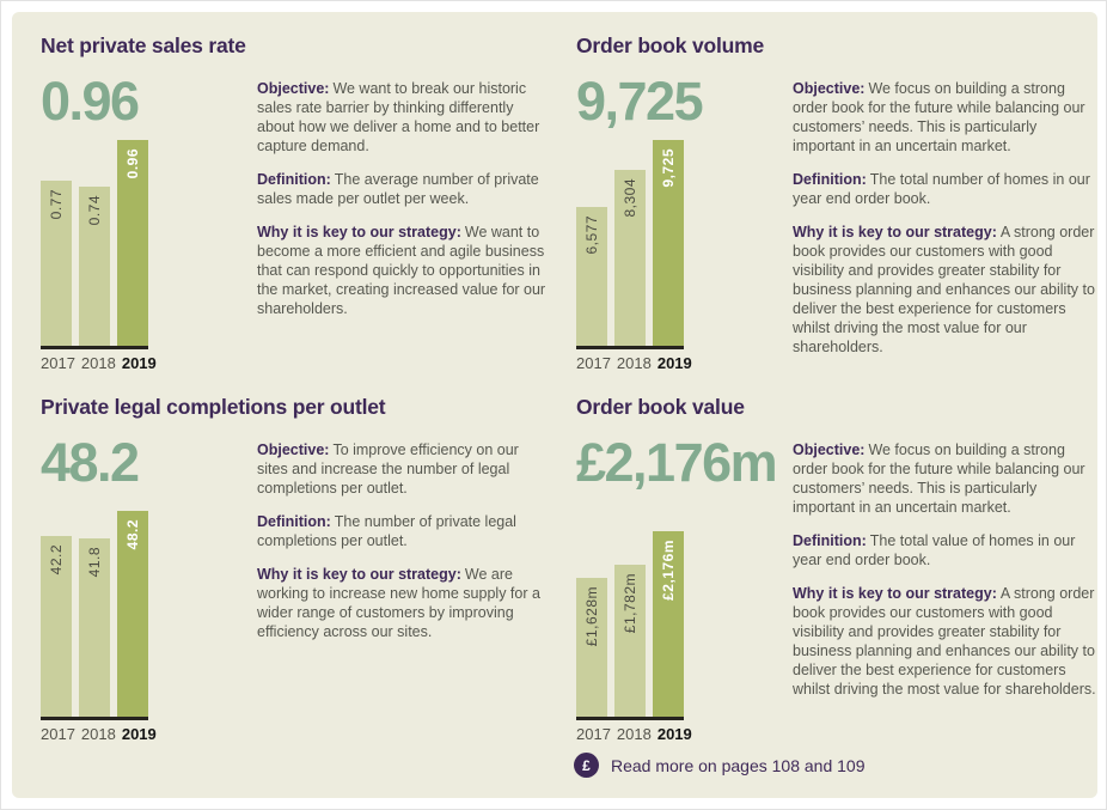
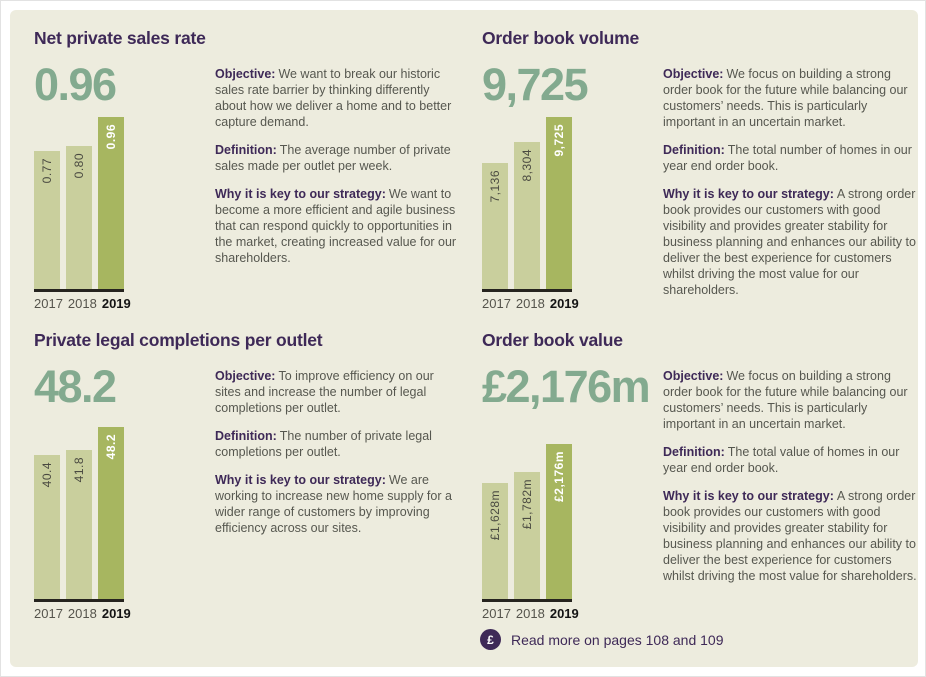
Net private sales rate/2018: 0.74 -> 0.80
Order book volume/2017: 6,577 -> 7,136
Private legal completions per outlet/2017: 42.2 -> 40.4
